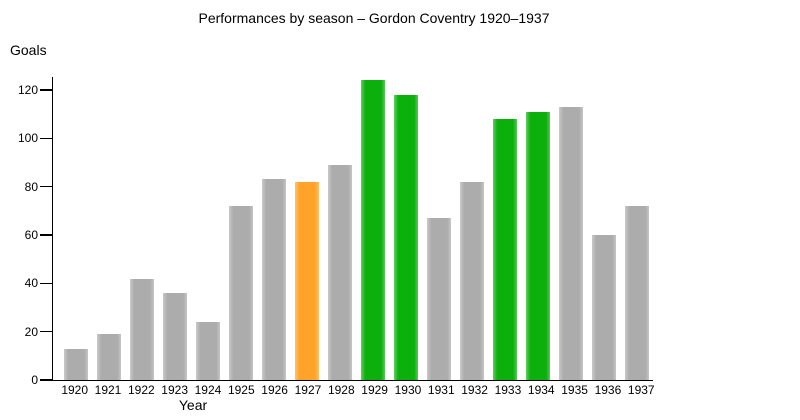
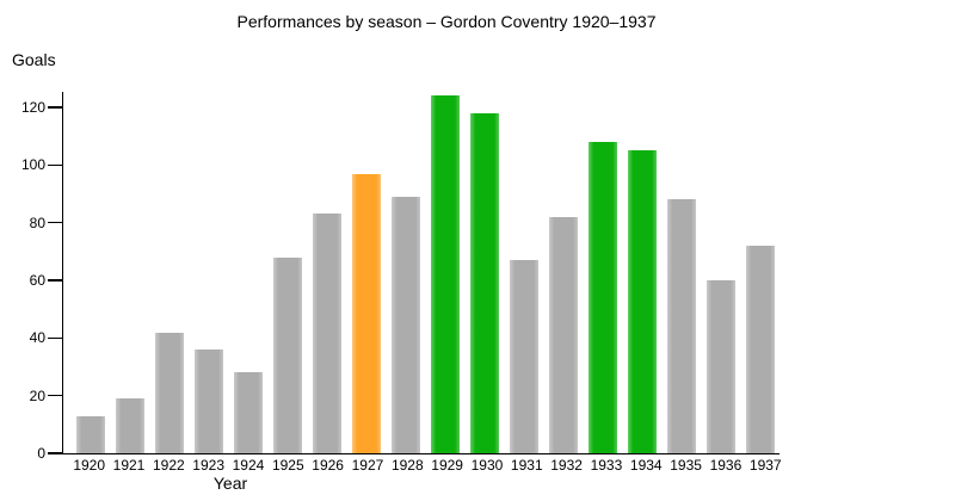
1924: 24 -> 28
1925: 72 -> 68
1927: 82 -> 97
1934: 111 -> 105
1935: 113 -> 88
